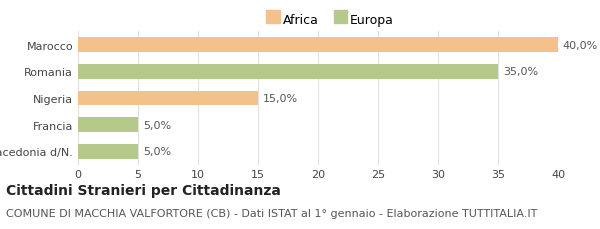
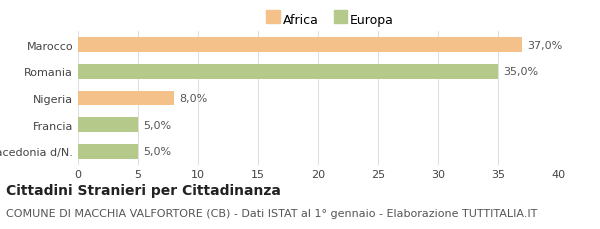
Marocco: 40,0% -> 37,0%
Nigeria: 15,0% -> 8,0%
